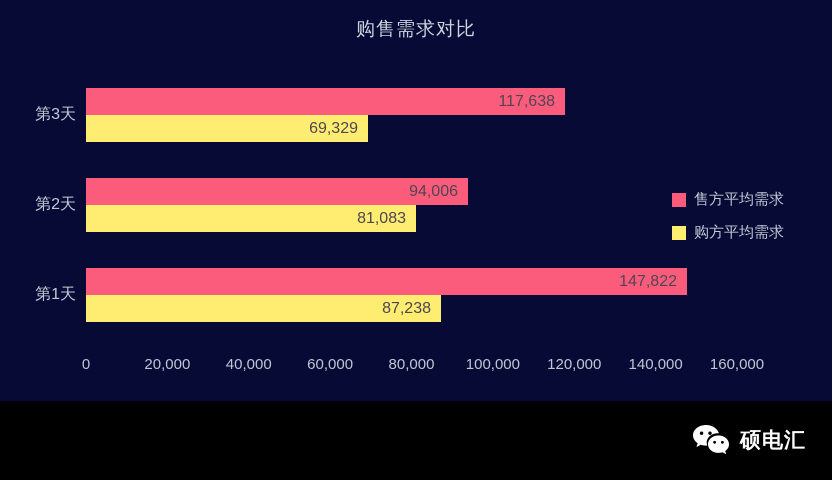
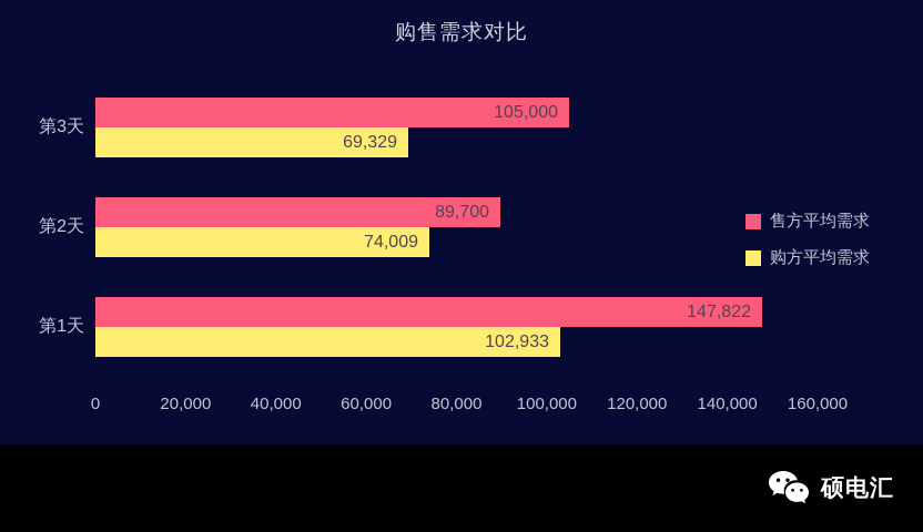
售方平均需求/第3天: 117,638 -> 105,000
售方平均需求/第2天: 94,006 -> 89,700
购方平均需求/第2天: 81,083 -> 74,009
购方平均需求/第1天: 87,238 -> 102,933
